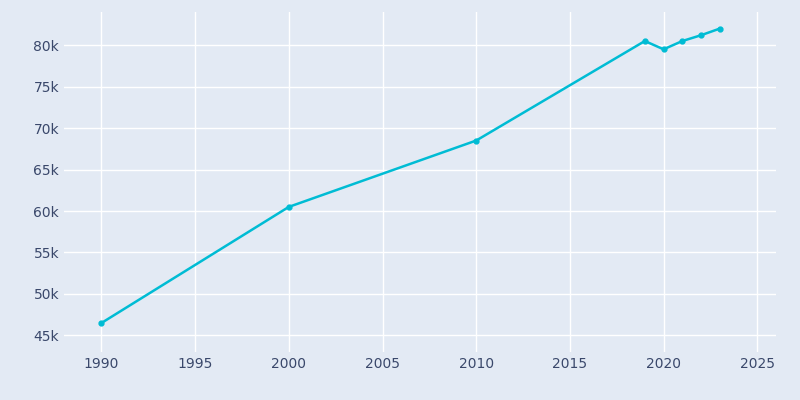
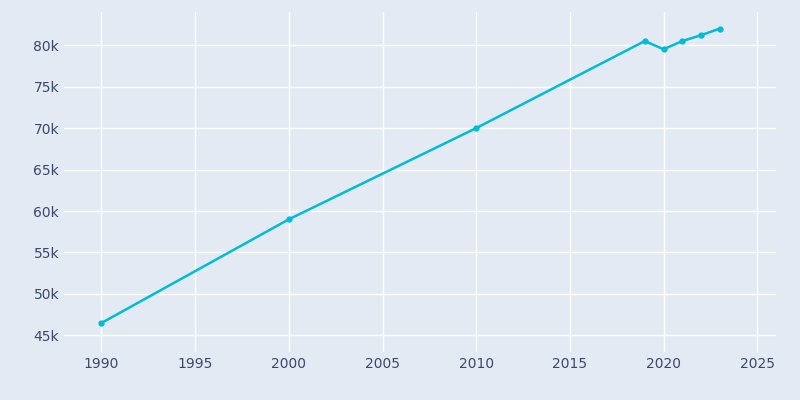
2000: 60.5k -> 59.0k
2010: 68.5k -> 70.0k
